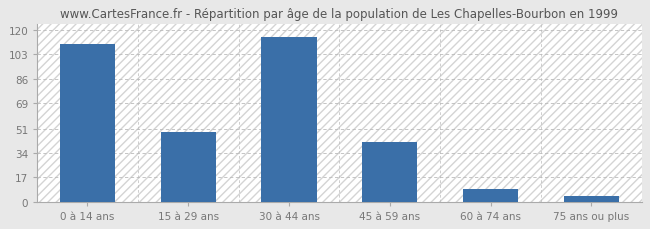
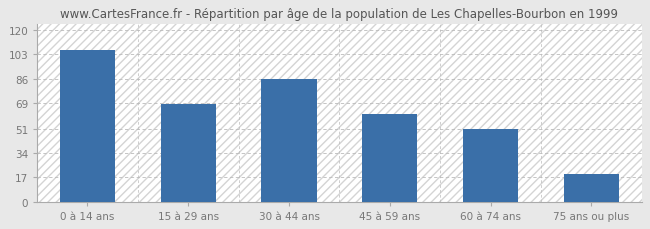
0 à 14 ans: 110 -> 106
15 à 29 ans: 49 -> 68
30 à 44 ans: 115 -> 86
45 à 59 ans: 42 -> 61
60 à 74 ans: 9 -> 51
75 ans ou plus: 4 -> 19
